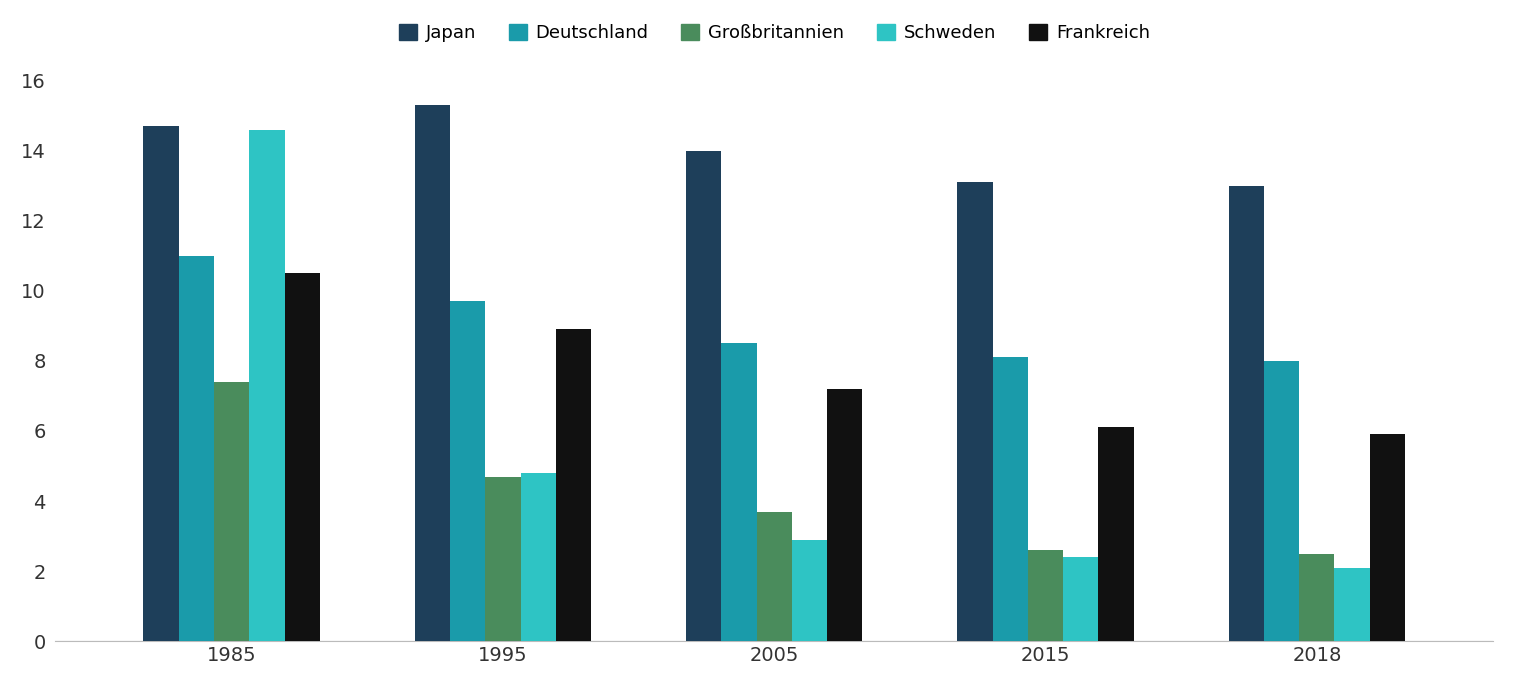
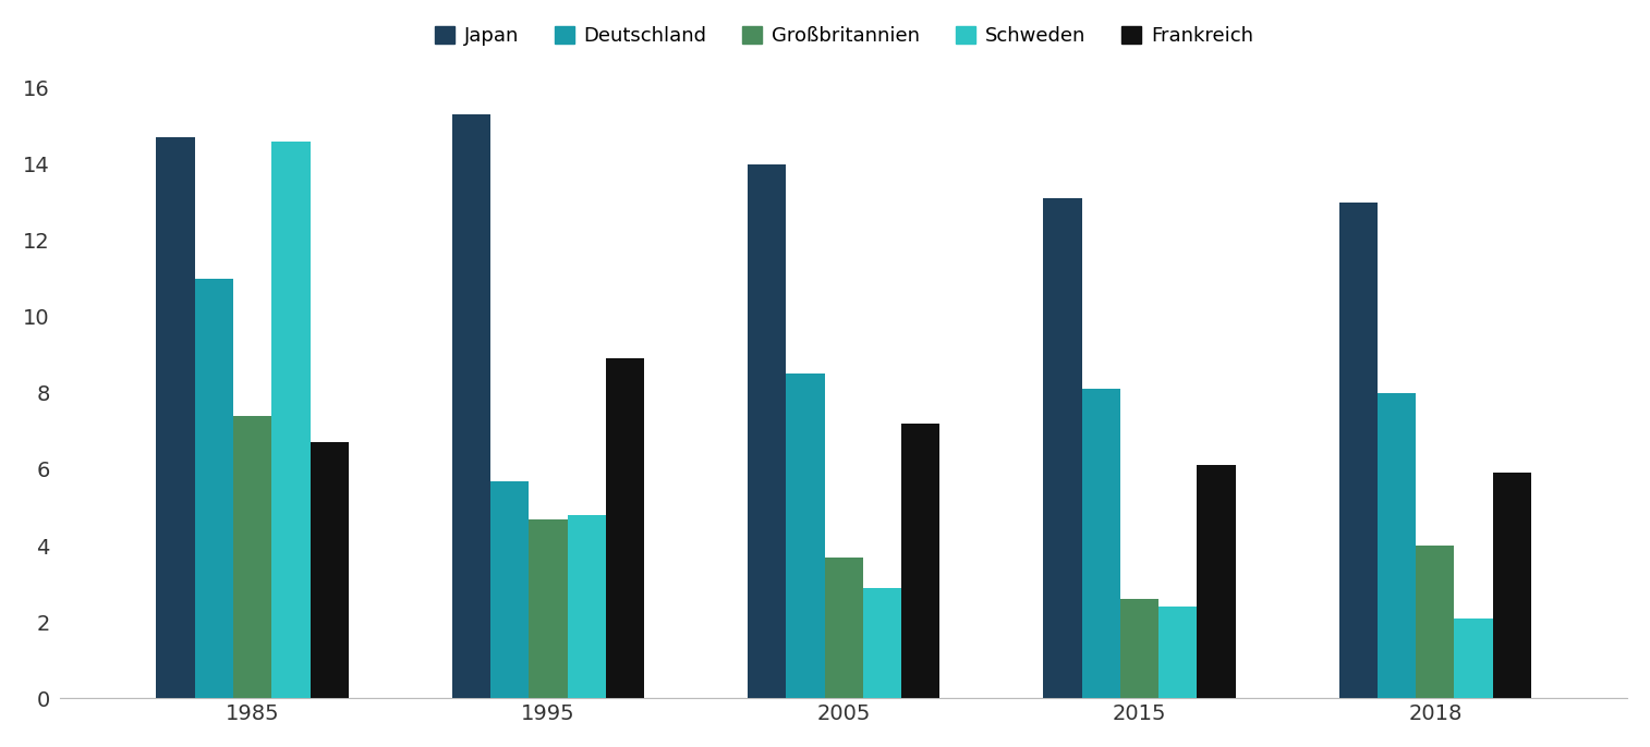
Frankreich/1985: 10.5 -> 6.7
Deutschland/1995: 9.7 -> 5.7
Großbritannien/2018: 2.5 -> 4.0
